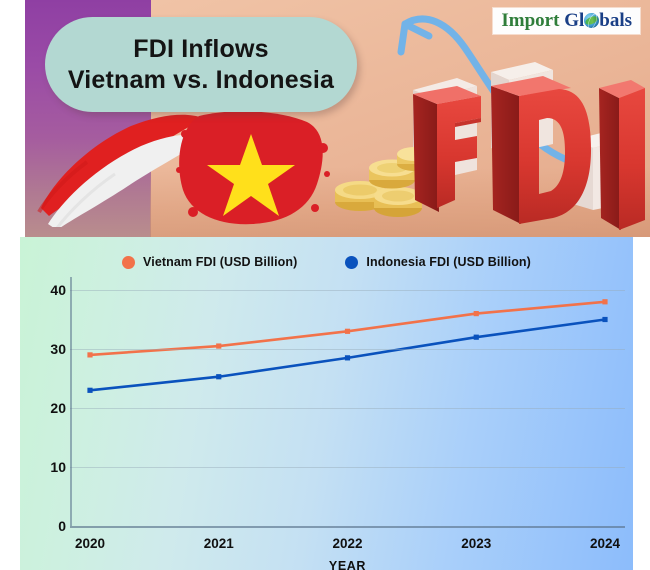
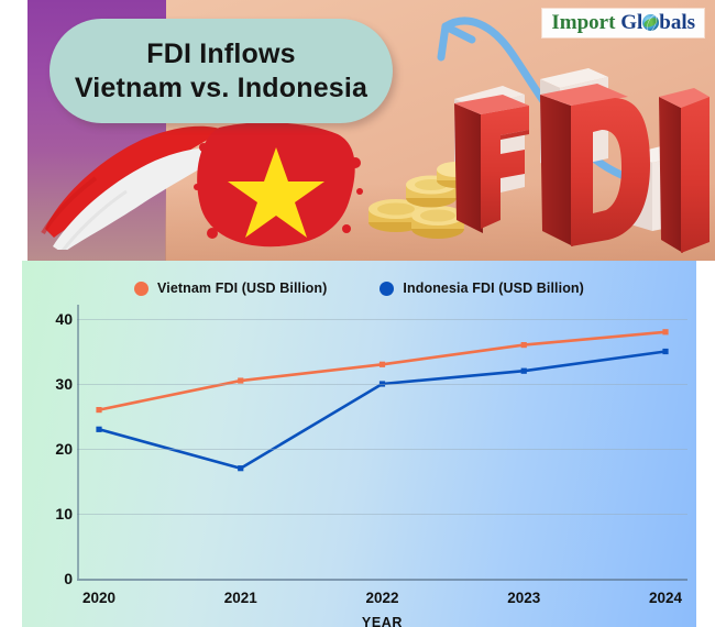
Vietnam FDI (USD Billion)/2020: 29 -> 26
Indonesia FDI (USD Billion)/2021: 25 -> 17
Indonesia FDI (USD Billion)/2022: 28 -> 30
